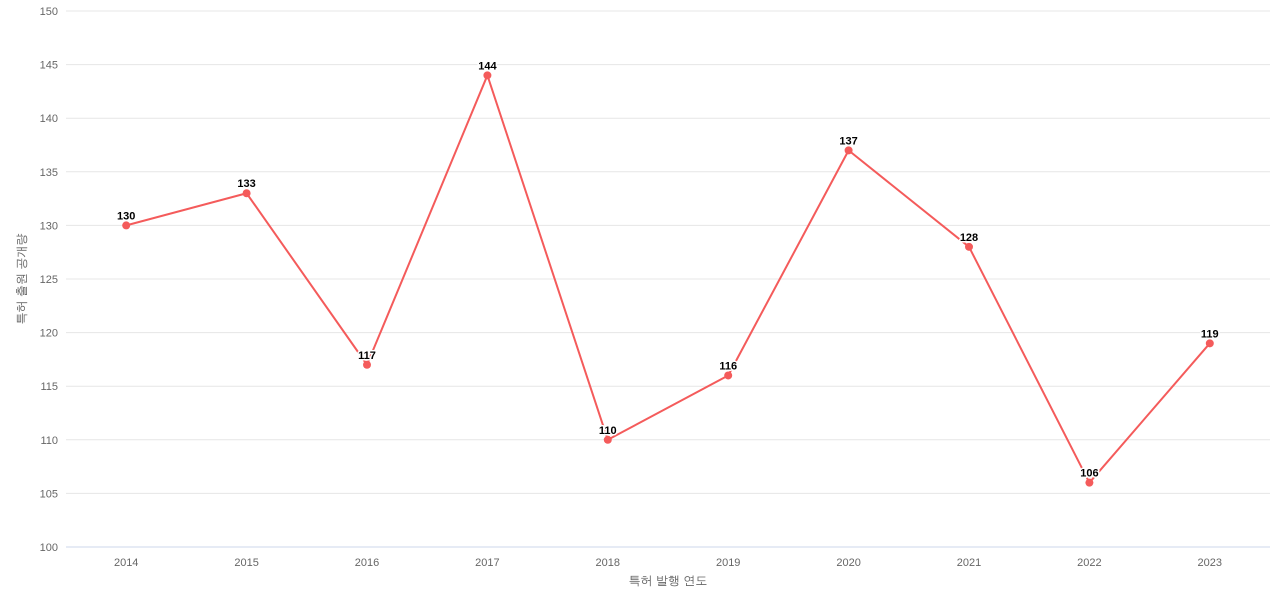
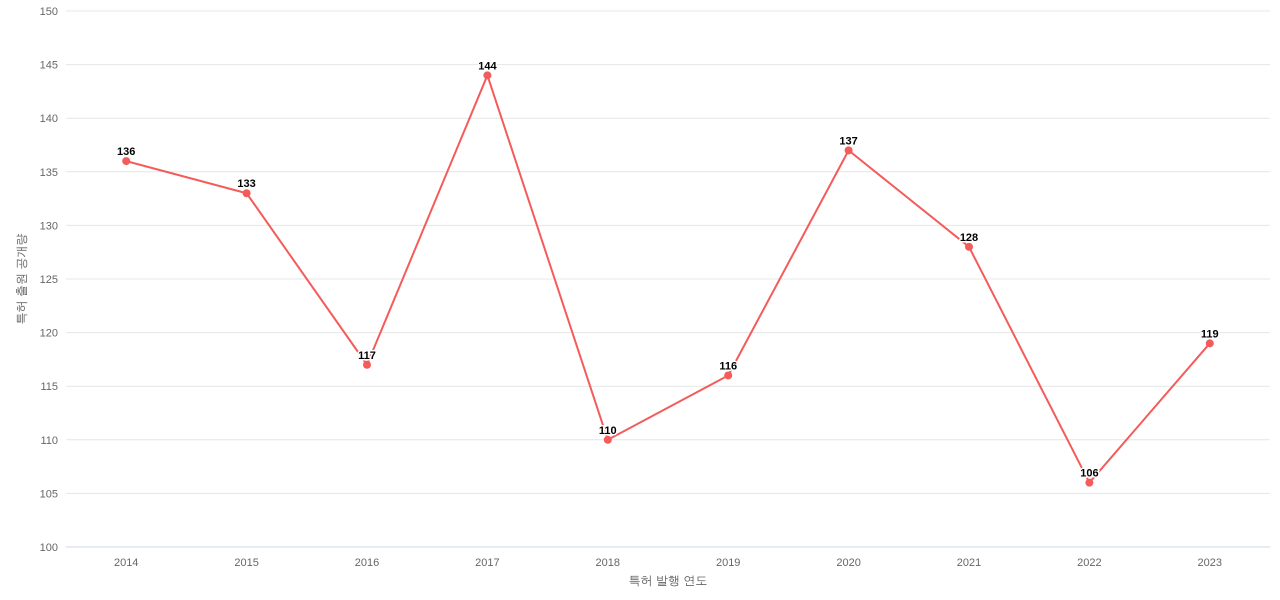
2014: 130 -> 136
